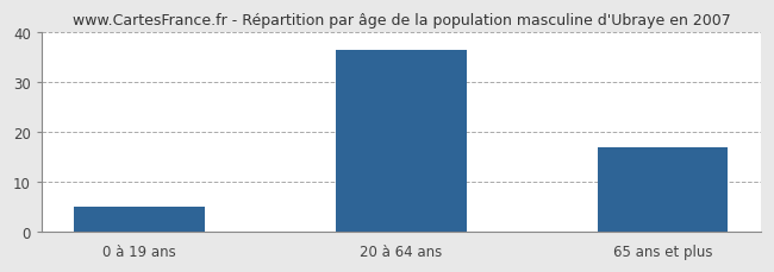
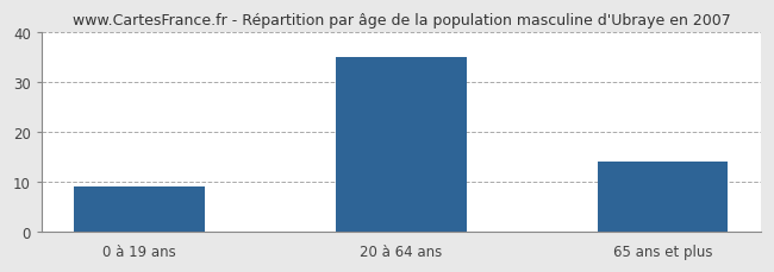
0 à 19 ans: 5.0 -> 9.0
20 à 64 ans: 36.5 -> 35.0
65 ans et plus: 17.0 -> 14.0
